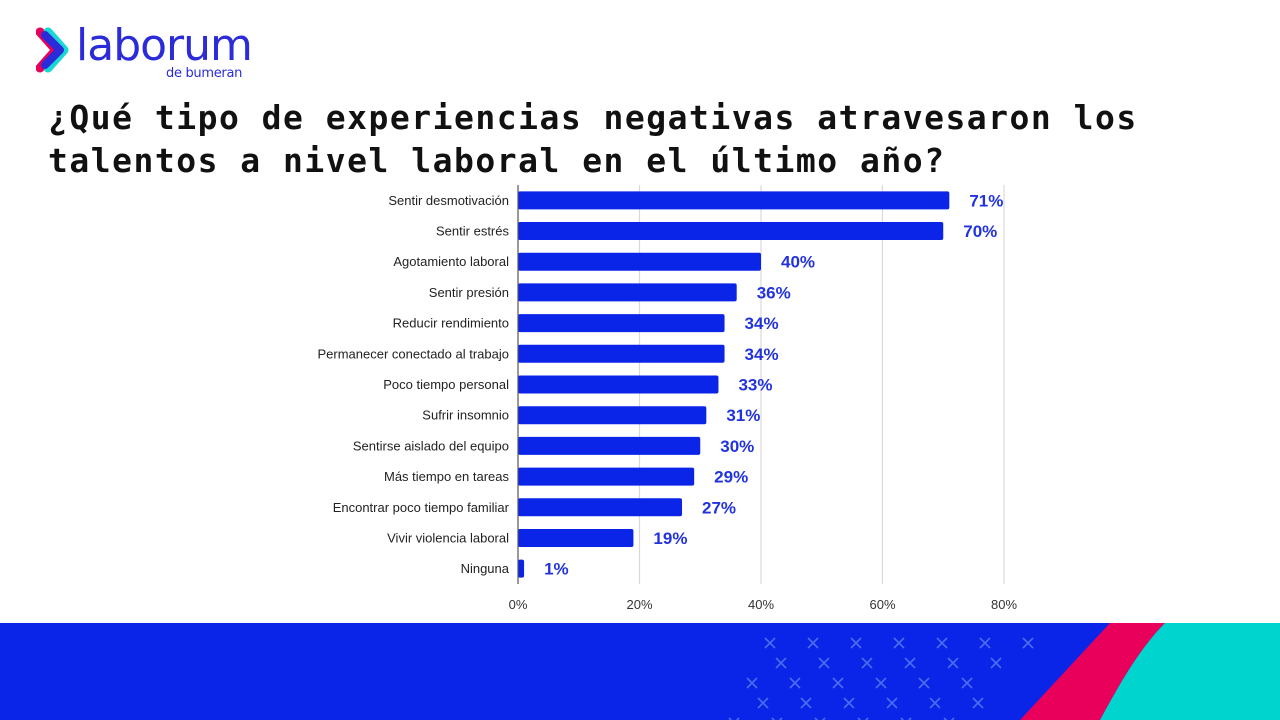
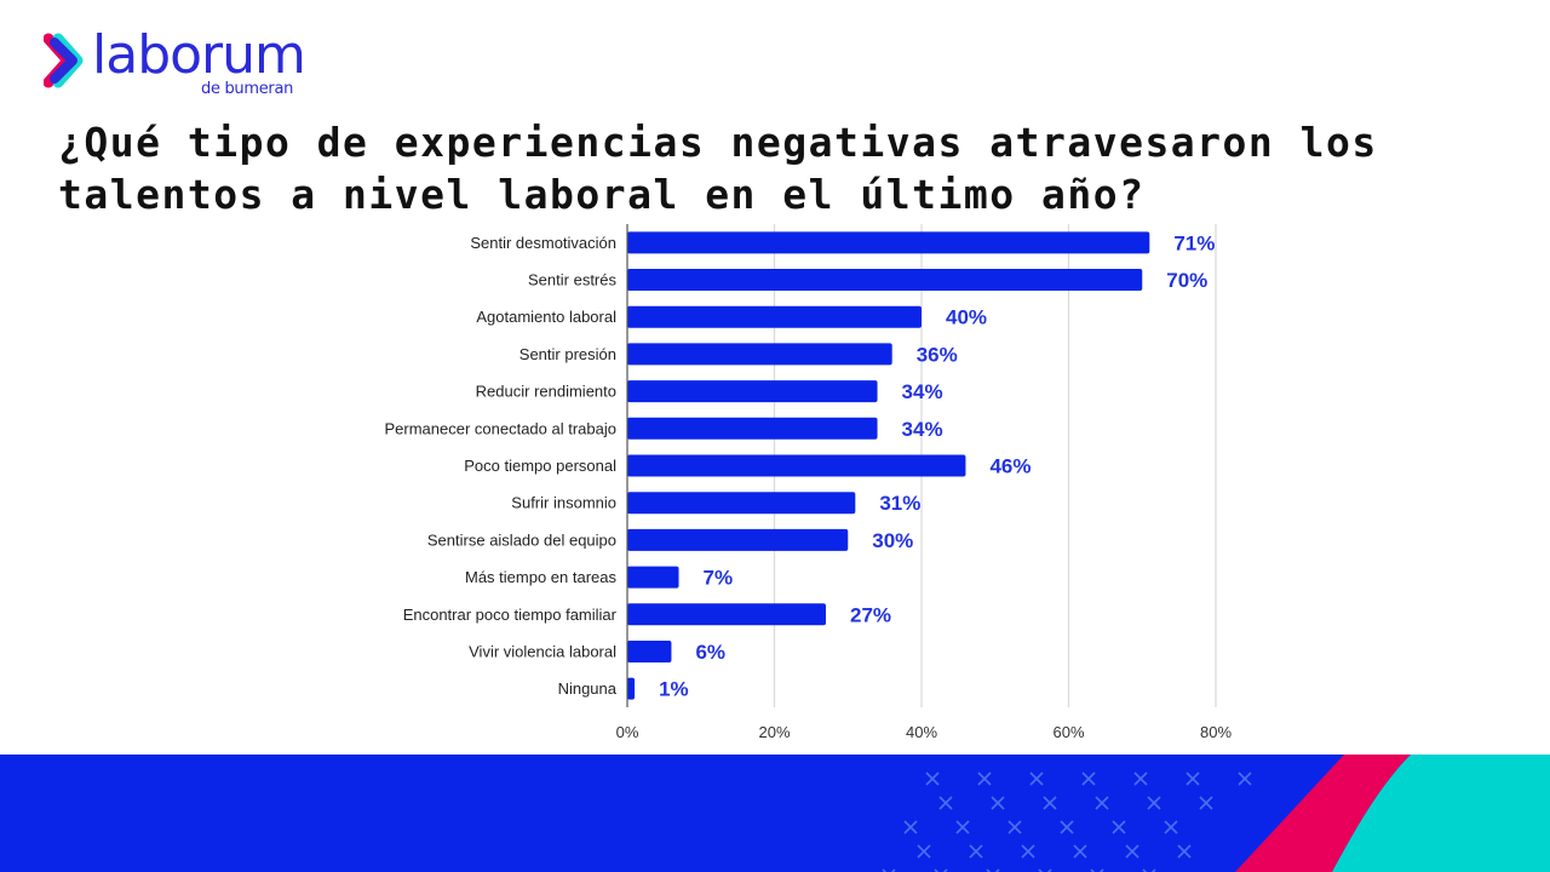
Poco tiempo personal: 33% -> 46%
Más tiempo en tareas: 29% -> 7%
Vivir violencia laboral: 19% -> 6%
